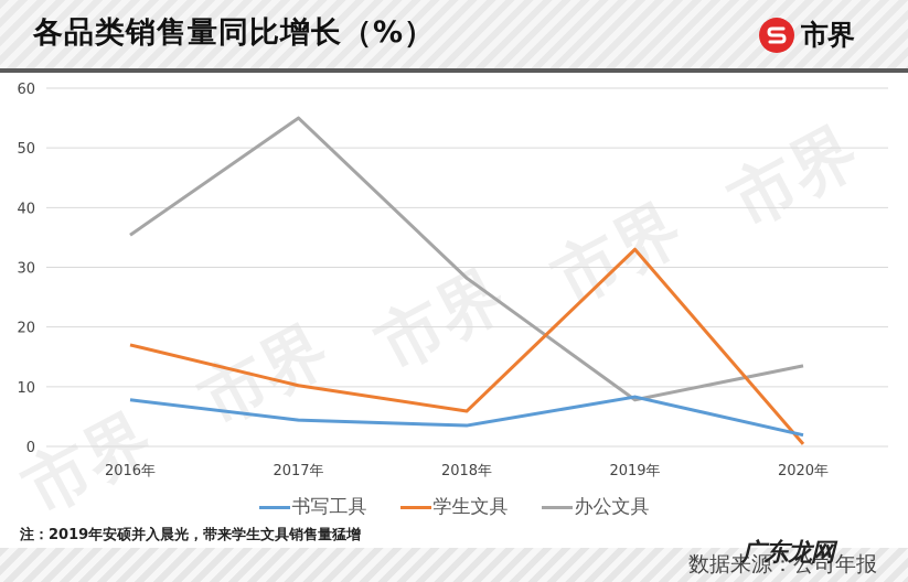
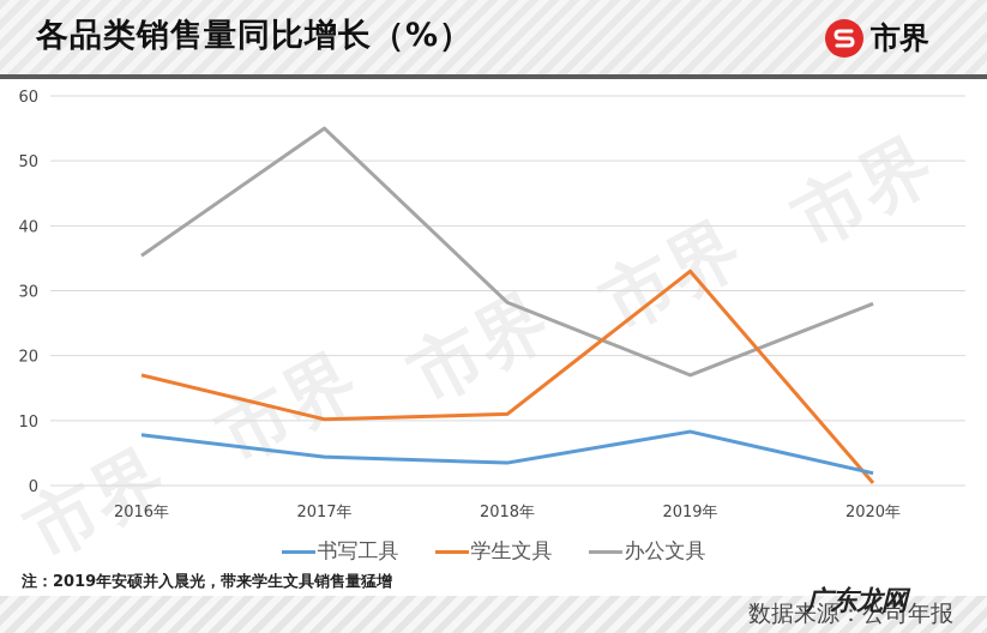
学生文具/2018年: 6 -> 11
办公文具/2019年: 8 -> 17
办公文具/2020年: 14 -> 28
